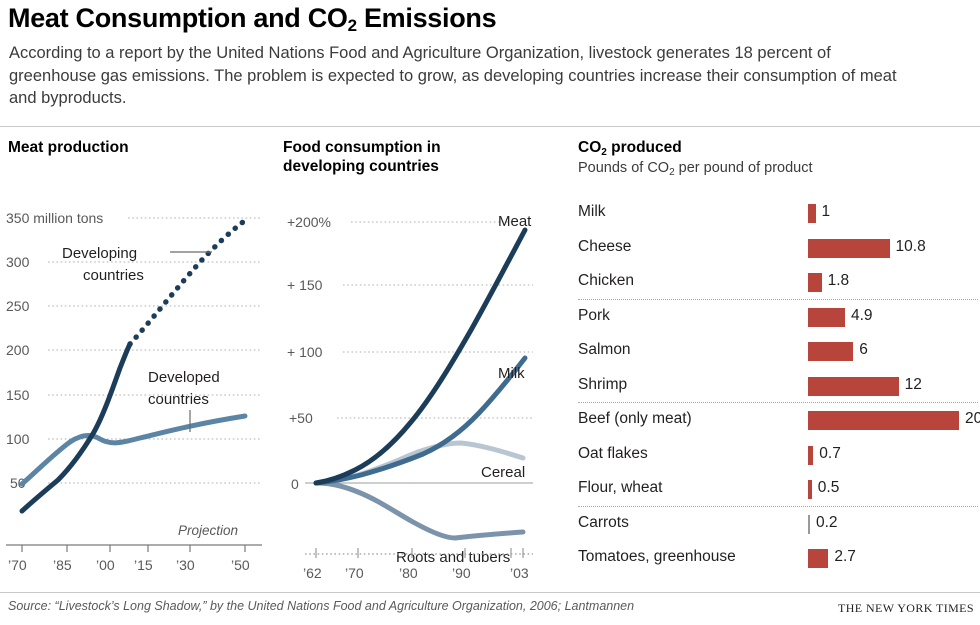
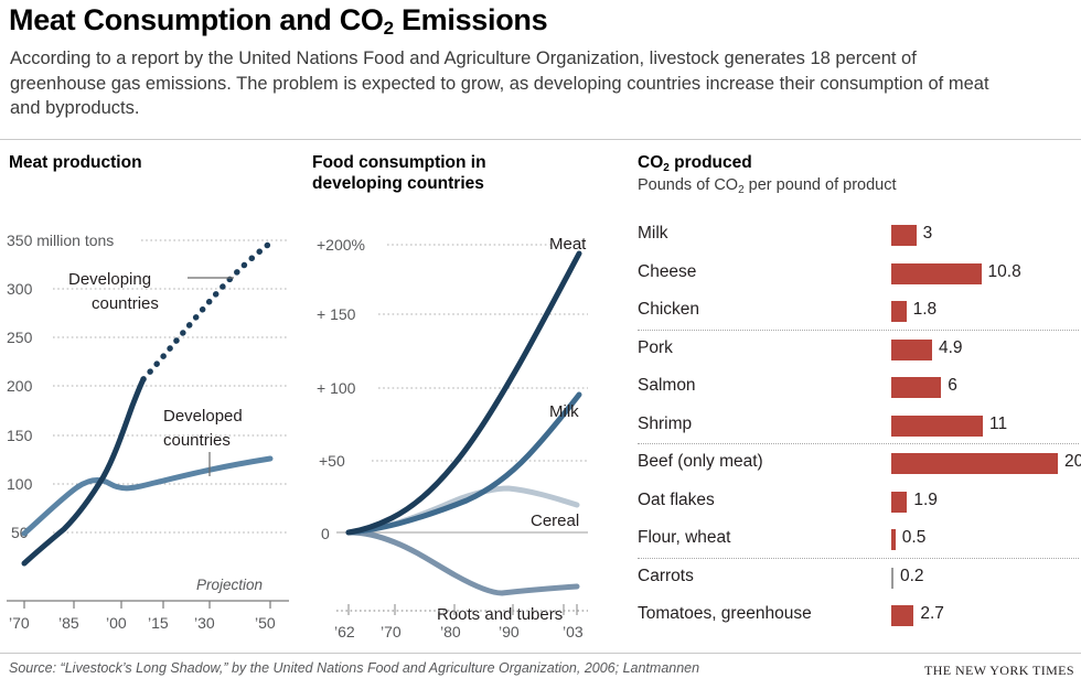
CO2 produced/Milk: 1 -> 3
CO2 produced/Shrimp: 12 -> 11
CO2 produced/Oat flakes: 0.7 -> 1.9
